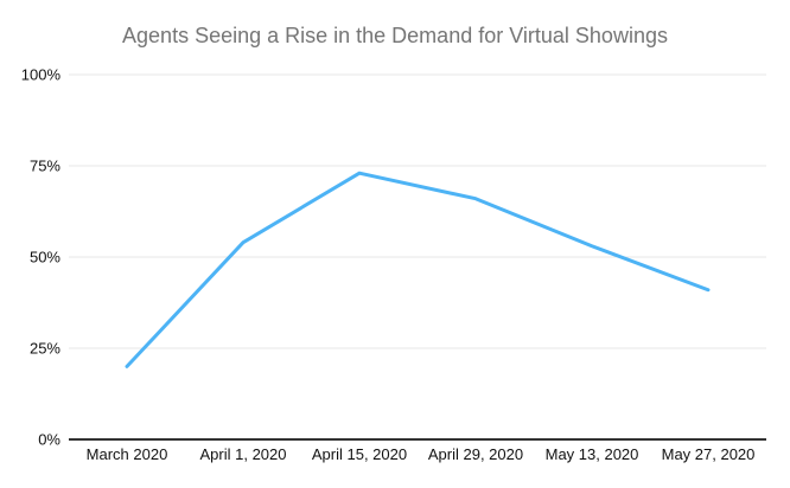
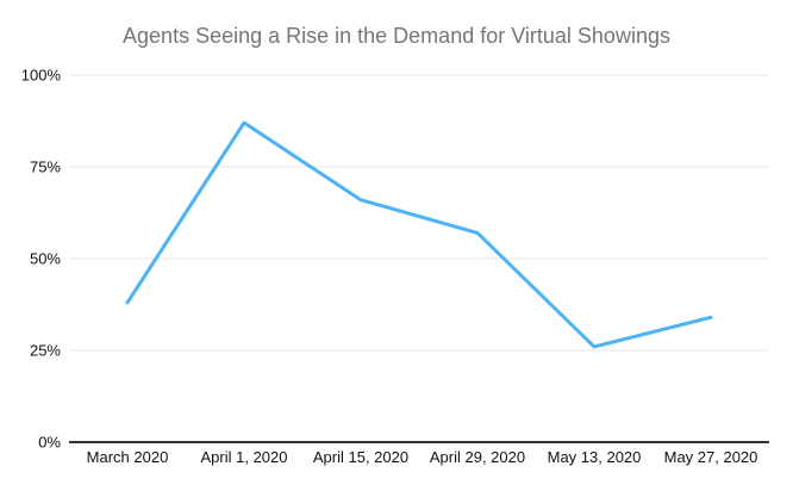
March 2020: 20% -> 38%
April 1, 2020: 54% -> 87%
April 15, 2020: 73% -> 66%
April 29, 2020: 66% -> 57%
May 13, 2020: 53% -> 26%
May 27, 2020: 41% -> 34%
